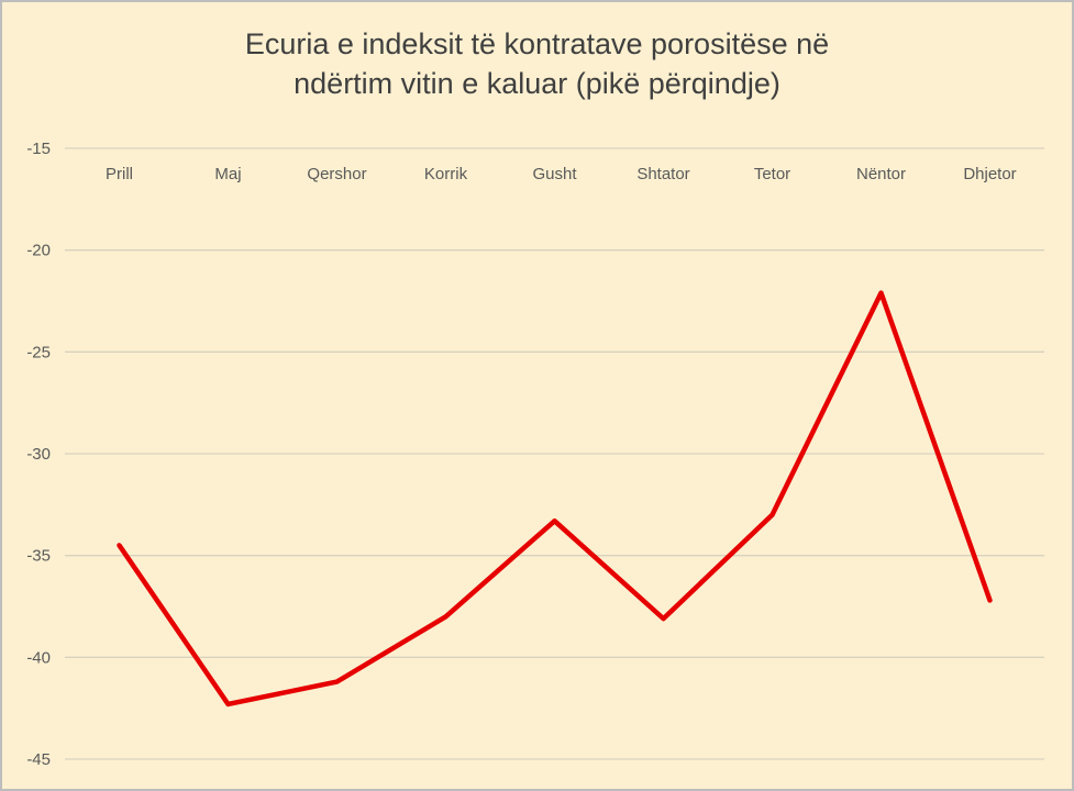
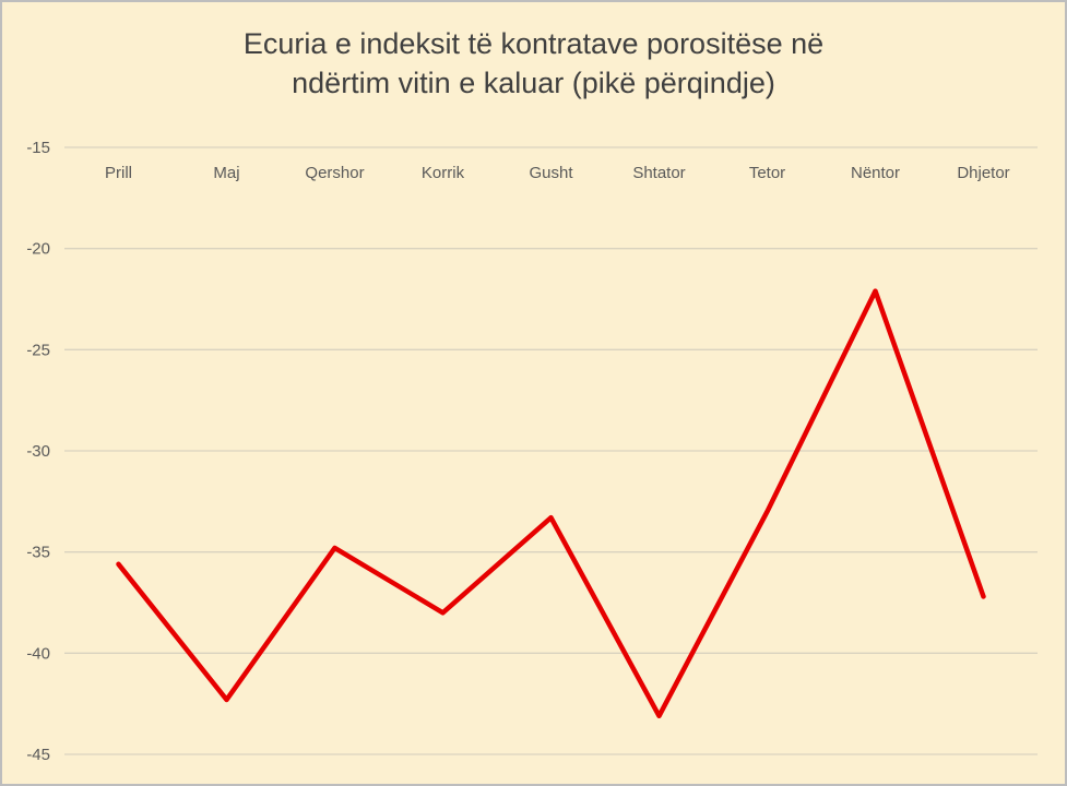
Prill: -34.5 -> -35.6
Qershor: -41.2 -> -34.8
Shtator: -38.1 -> -43.1
